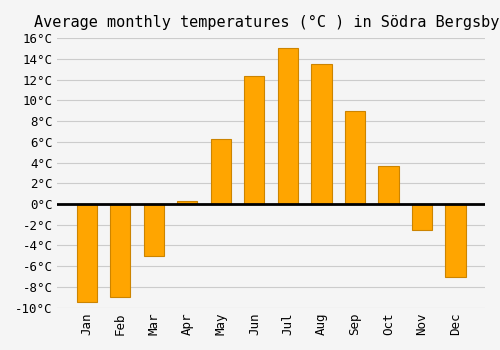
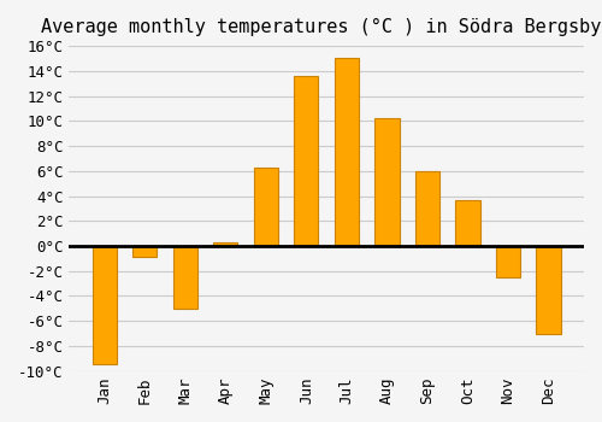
Feb: -9.0°C -> -0.9°C
Jun: 12.3°C -> 13.6°C
Aug: 13.5°C -> 10.2°C
Sep: 9.0°C -> 6.0°C
